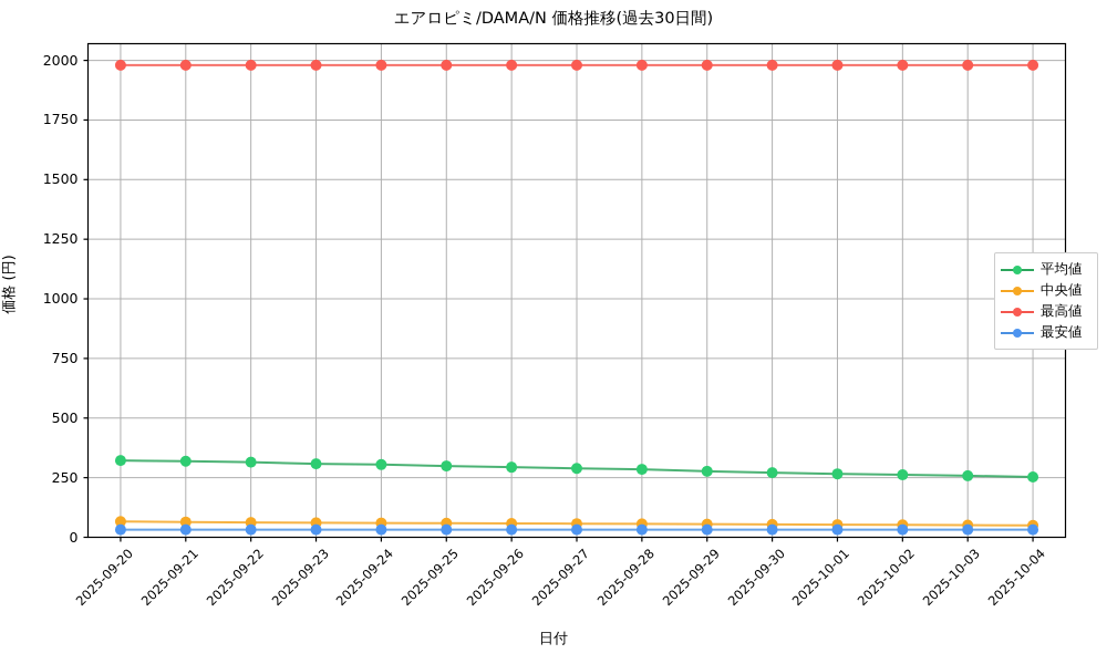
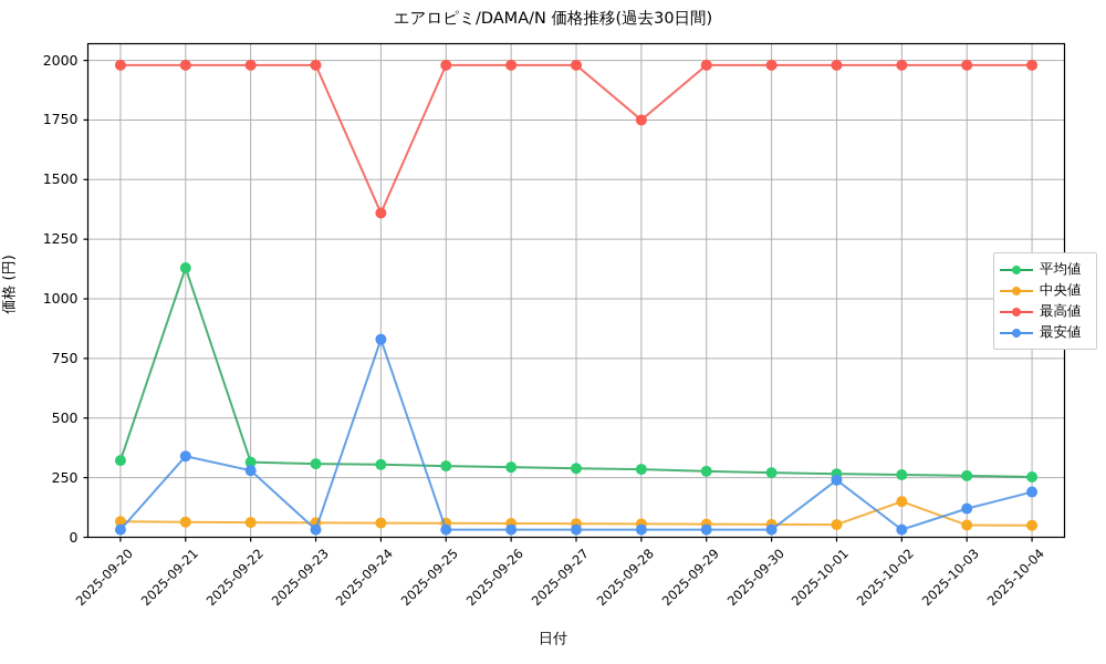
平均値/2025-09-21: 320 -> 1130
最安値/2025-09-21: 30 -> 340
最安値/2025-09-22: 30 -> 280
最高値/2025-09-24: 1980 -> 1360
最安値/2025-09-24: 30 -> 830
最高値/2025-09-28: 1980 -> 1750
最安値/2025-10-01: 30 -> 240
中央値/2025-10-02: 50 -> 150
最安値/2025-10-03: 30 -> 120
最安値/2025-10-04: 30 -> 190
